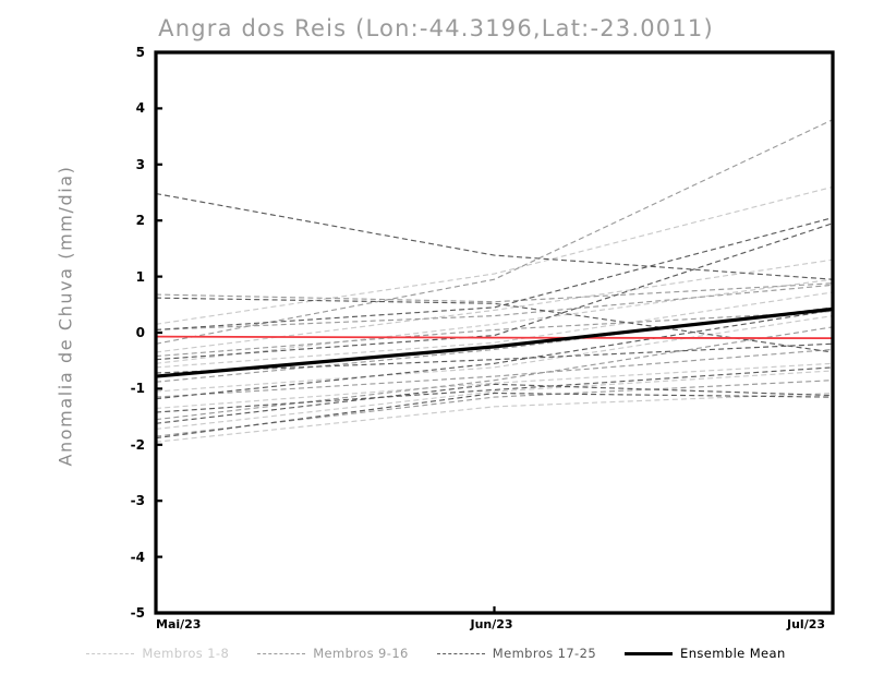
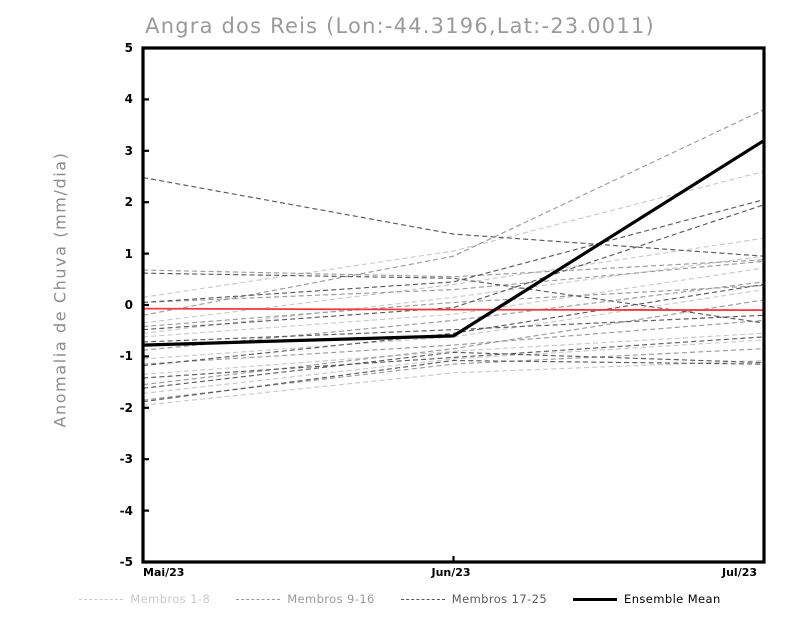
Ensemble Mean/Jun/23: -0.2 -> -0.6
Ensemble Mean/Jul/23: 0.4 -> 3.2
